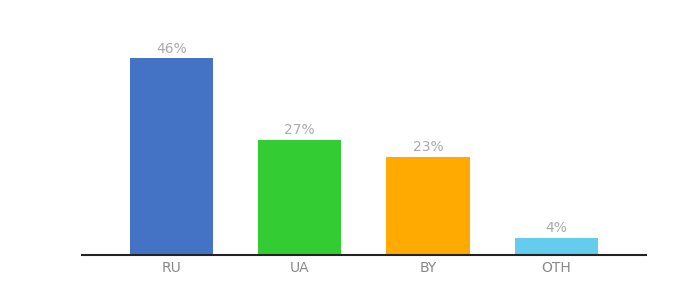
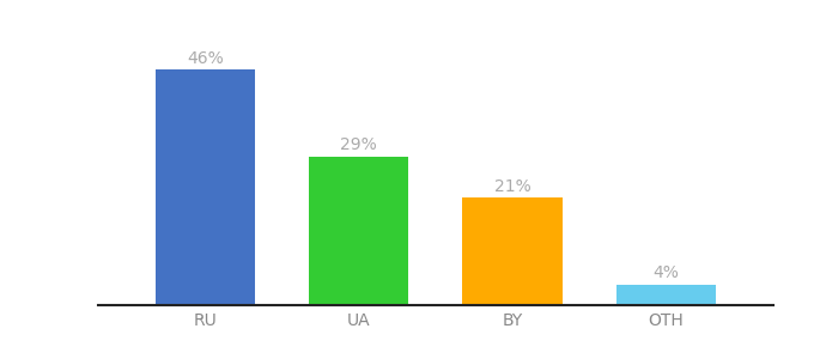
UA: 27% -> 29%
BY: 23% -> 21%
